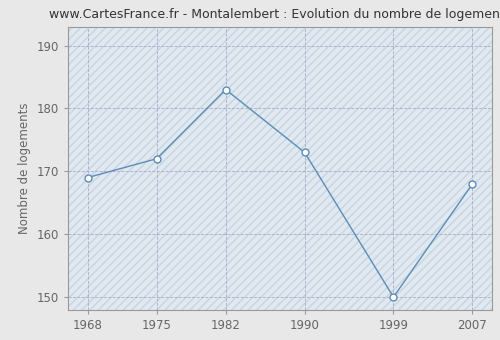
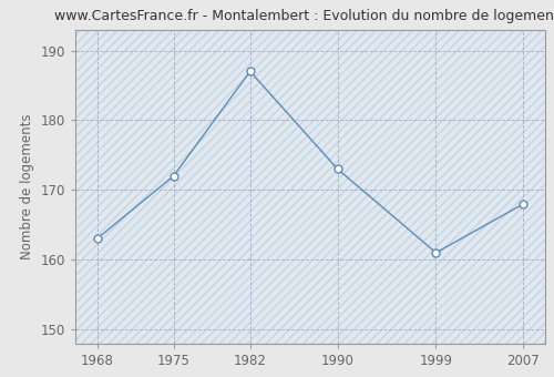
1968: 169 -> 163
1982: 183 -> 187
1999: 150 -> 161
